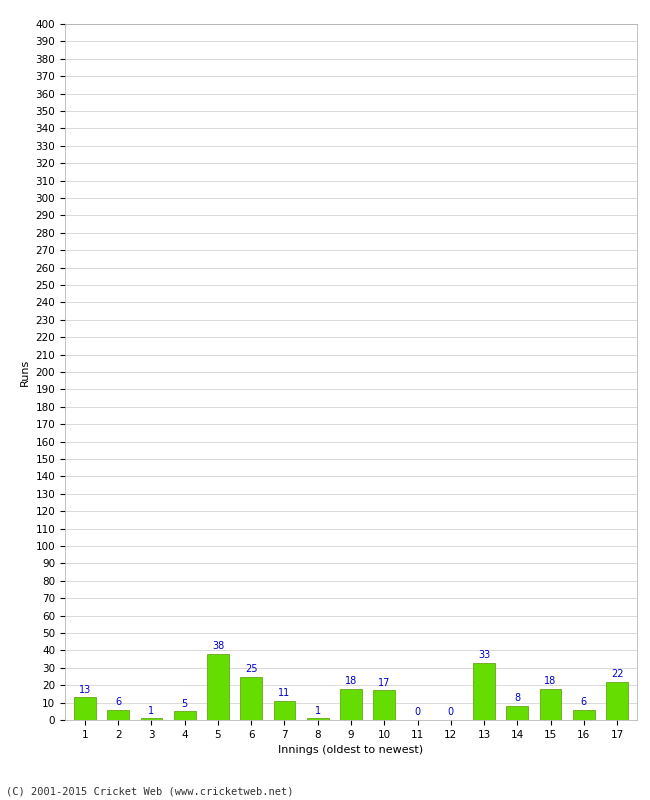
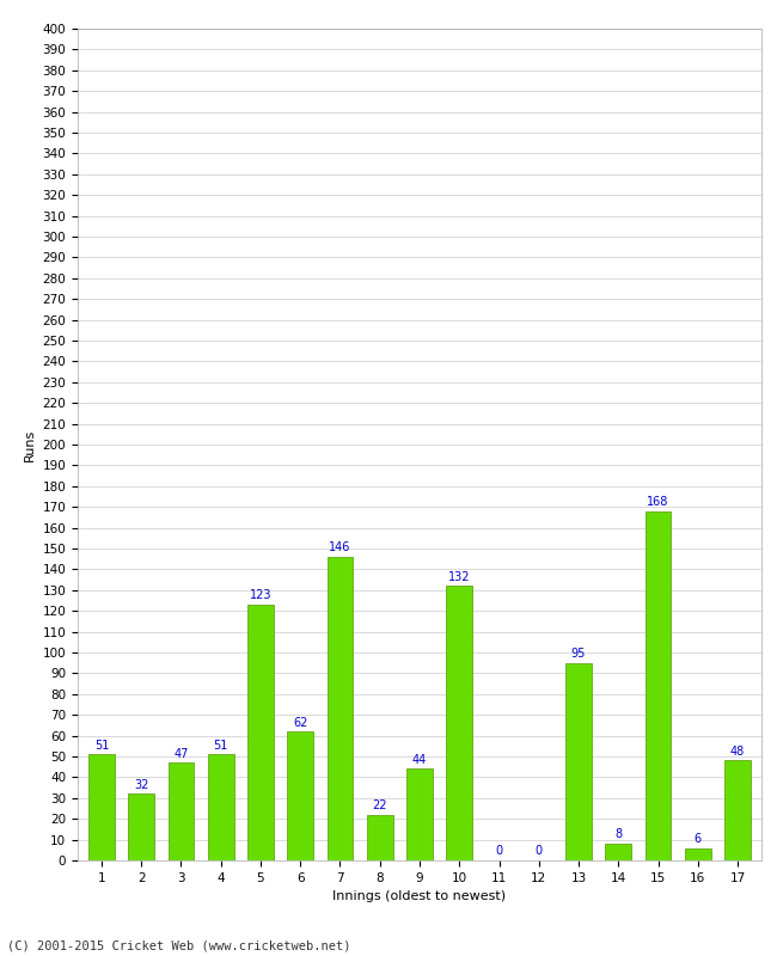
1: 13 -> 51
2: 6 -> 32
3: 1 -> 47
4: 5 -> 51
5: 38 -> 123
6: 25 -> 62
7: 11 -> 146
8: 1 -> 22
9: 18 -> 44
10: 17 -> 132
13: 33 -> 95
15: 18 -> 168
17: 22 -> 48
